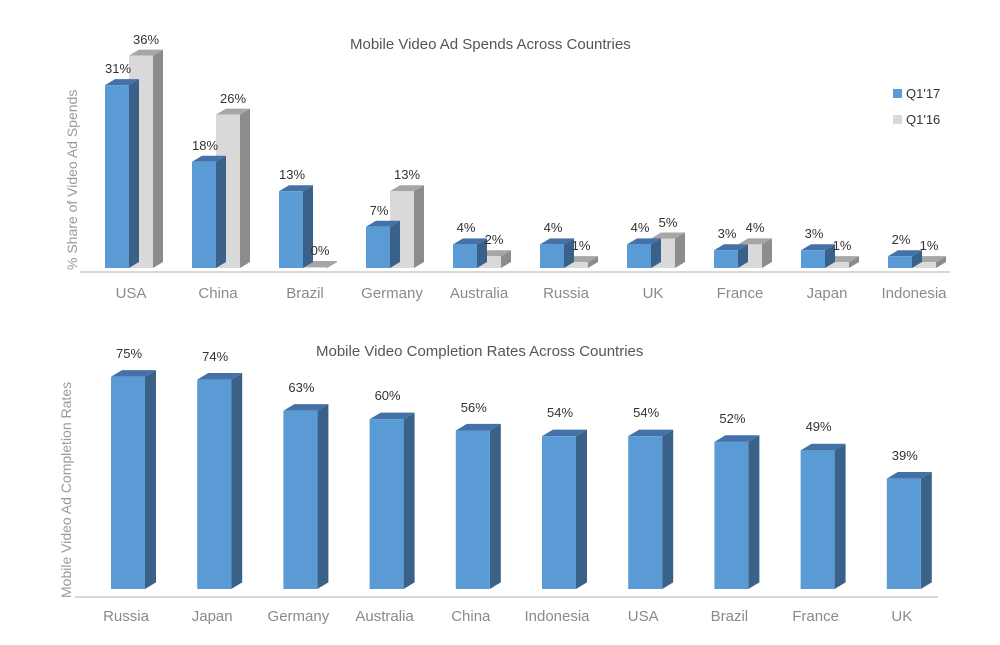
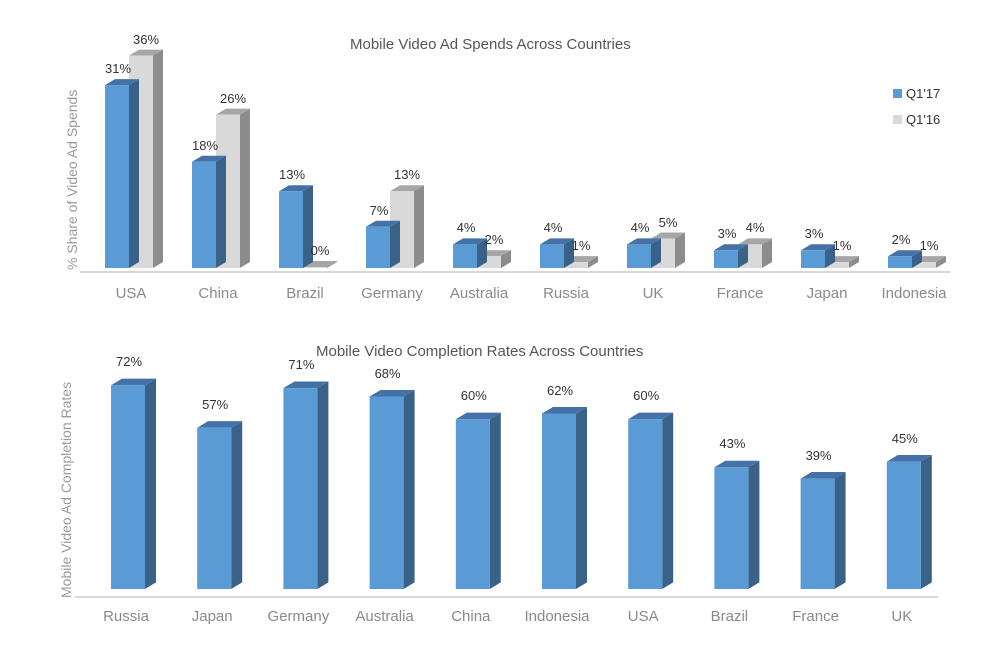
Mobile Video Completion Rates Across Countries/Russia: 75% -> 72%
Mobile Video Completion Rates Across Countries/Japan: 74% -> 57%
Mobile Video Completion Rates Across Countries/Germany: 63% -> 71%
Mobile Video Completion Rates Across Countries/Australia: 60% -> 68%
Mobile Video Completion Rates Across Countries/China: 56% -> 60%
Mobile Video Completion Rates Across Countries/Indonesia: 54% -> 62%
Mobile Video Completion Rates Across Countries/USA: 54% -> 60%
Mobile Video Completion Rates Across Countries/Brazil: 52% -> 43%
Mobile Video Completion Rates Across Countries/France: 49% -> 39%
Mobile Video Completion Rates Across Countries/UK: 39% -> 45%
